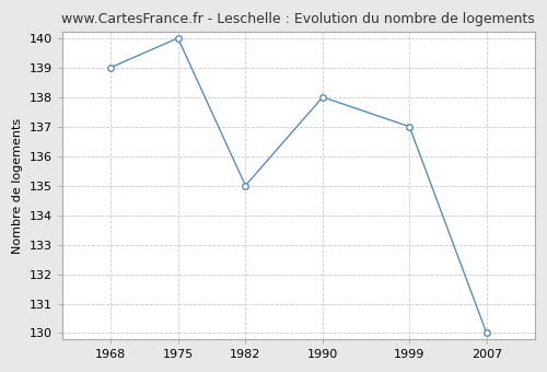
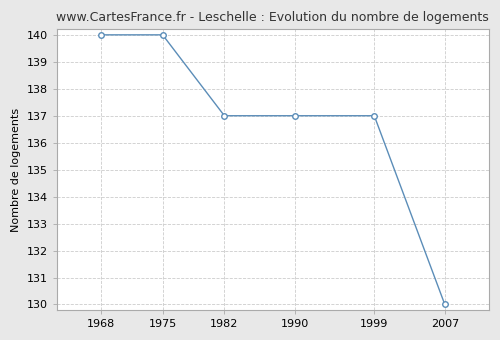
1968: 139 -> 140
1982: 135 -> 137
1990: 138 -> 137
